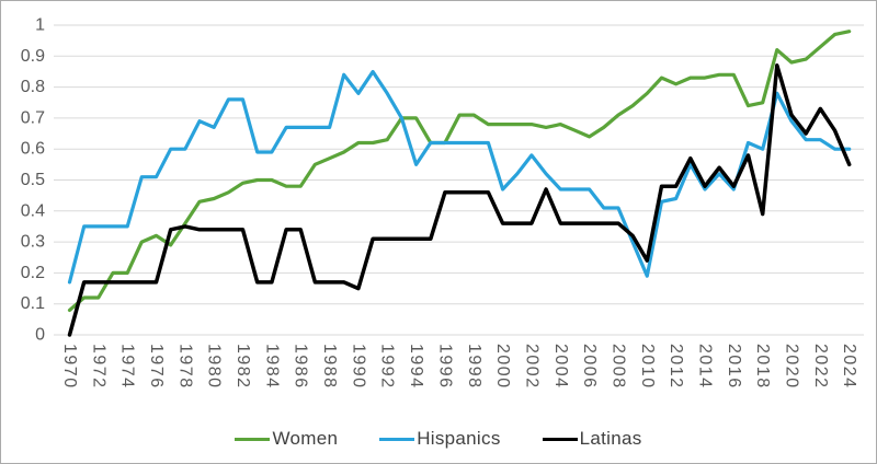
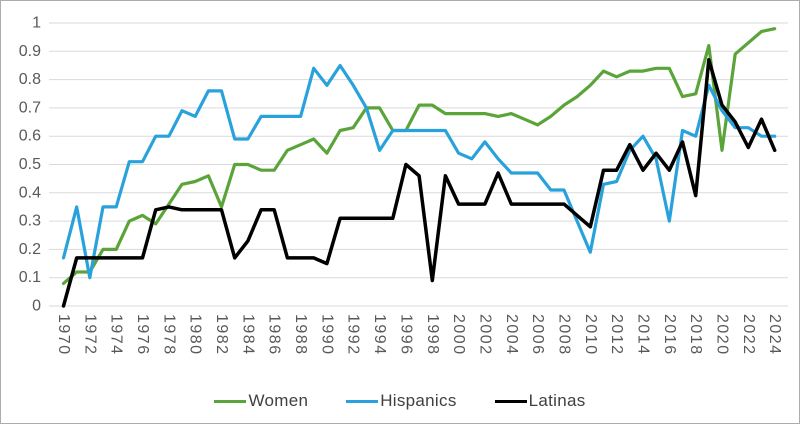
Hispanics/1972: 0.35 -> 0.10
Women/1982: 0.49 -> 0.35
Latinas/1984: 0.17 -> 0.23
Women/1990: 0.62 -> 0.54
Latinas/1996: 0.46 -> 0.50
Latinas/1998: 0.46 -> 0.09
Hispanics/2000: 0.47 -> 0.54
Latinas/2010: 0.24 -> 0.28
Hispanics/2014: 0.47 -> 0.60
Hispanics/2016: 0.47 -> 0.30
Women/2020: 0.88 -> 0.55
Latinas/2022: 0.73 -> 0.56
